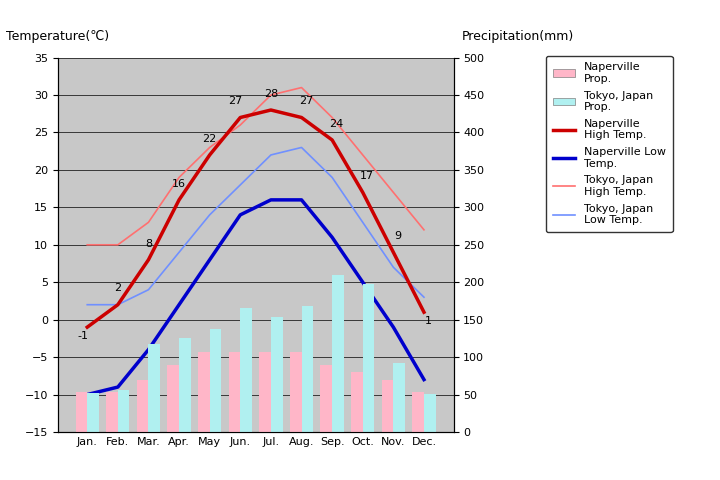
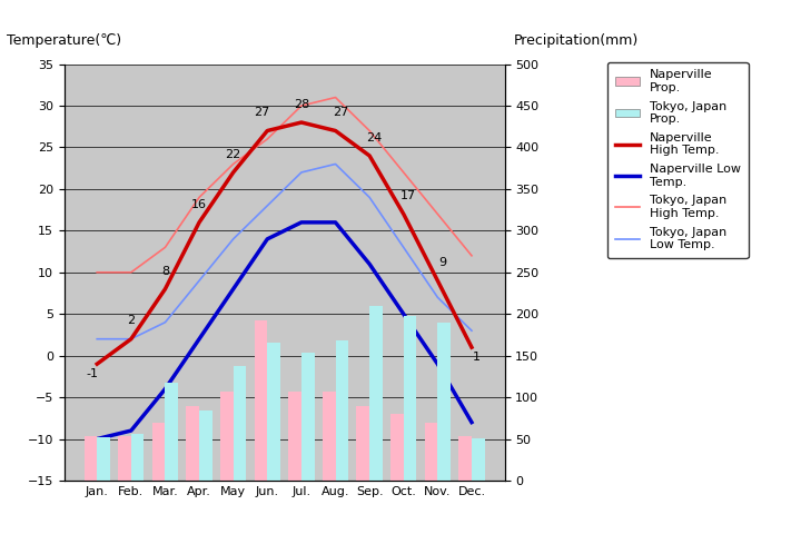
Tokyo, Japan Prop./Apr.: 125 -> 84
Naperville Prop./Jun.: 107 -> 192
Tokyo, Japan Prop./Nov.: 92 -> 190
